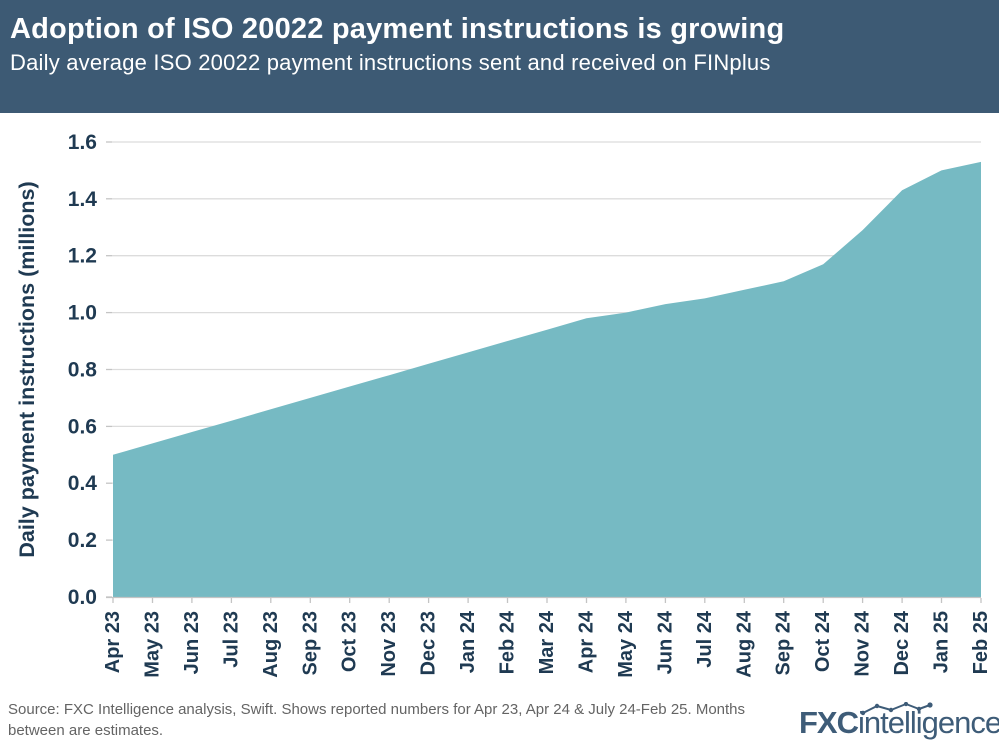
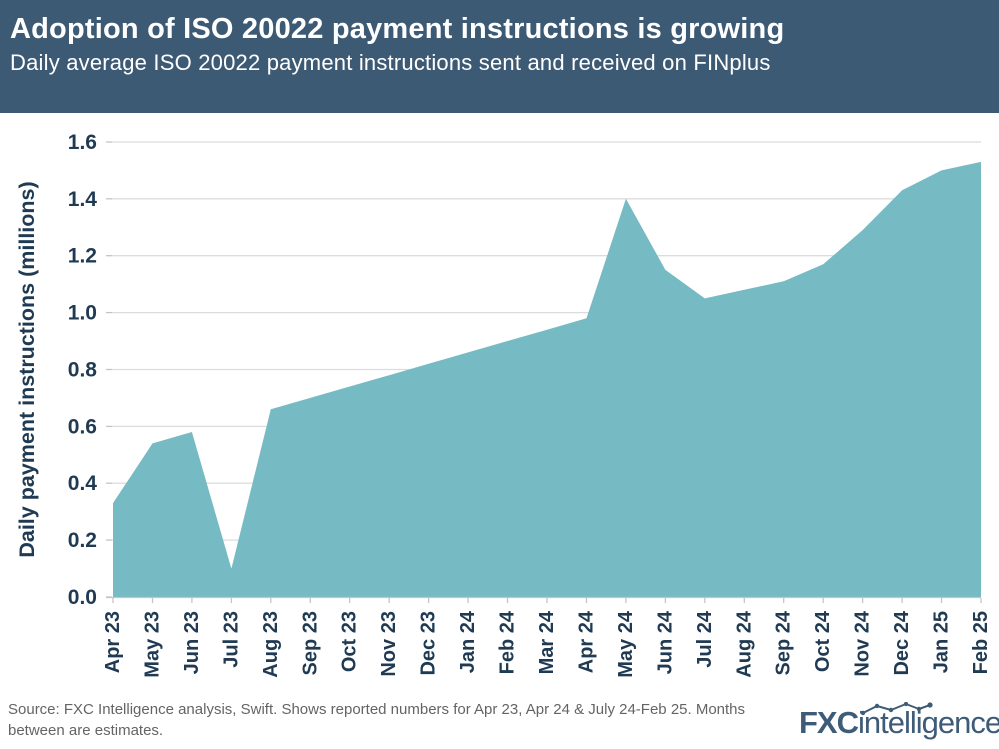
Apr 23: 0.50 -> 0.33
Jul 23: 0.62 -> 0.10
May 24: 1.00 -> 1.40
Jun 24: 1.03 -> 1.15
